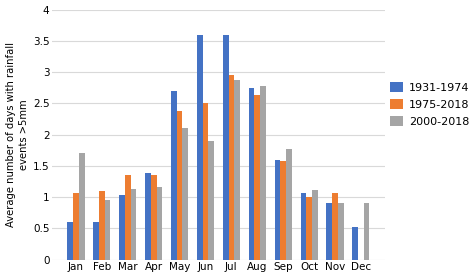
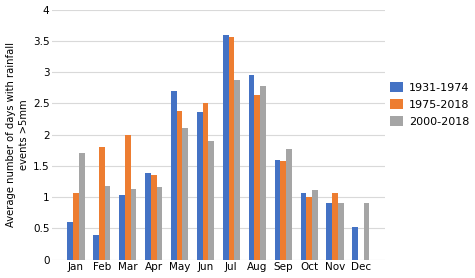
1931-1974/Feb: 0.60 -> 0.40
1975-2018/Feb: 1.10 -> 1.80
2000-2018/Feb: 0.95 -> 1.18
1975-2018/Mar: 1.35 -> 2.00
1931-1974/Jun: 3.60 -> 2.36
1975-2018/Jul: 2.95 -> 3.56
1931-1974/Aug: 2.75 -> 2.96
